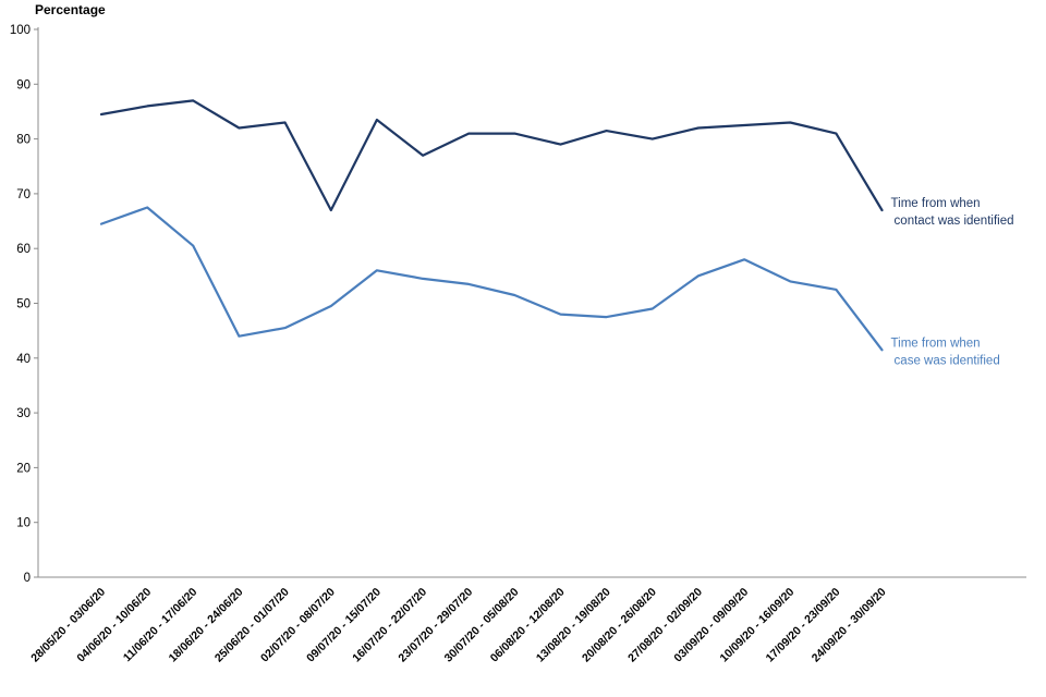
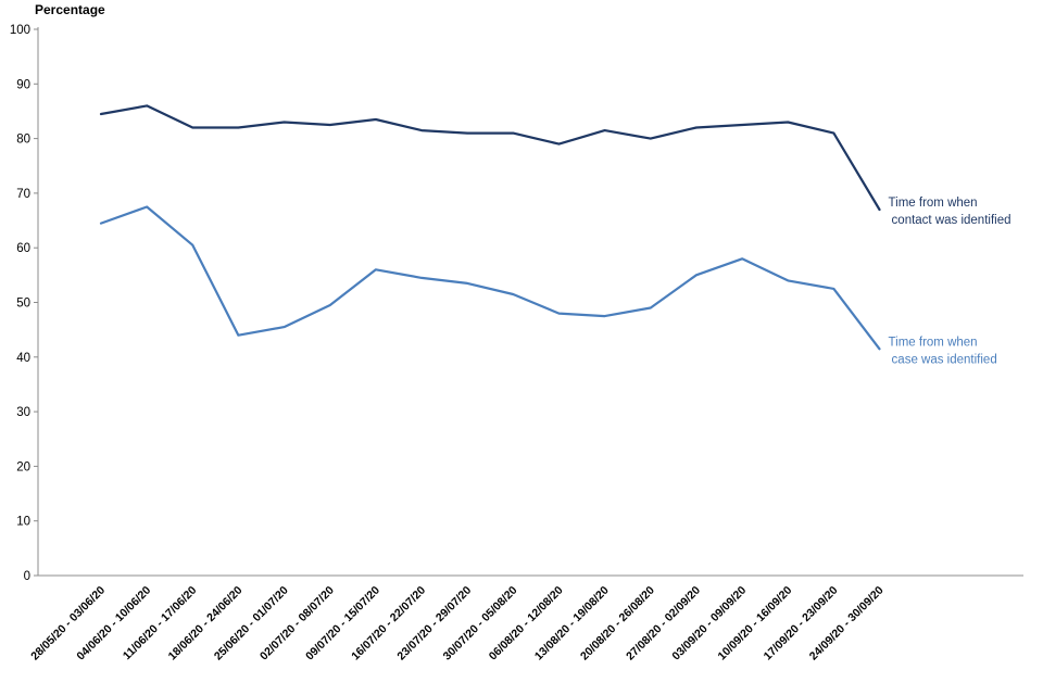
Time from when contact was identified/11/06/20 - 17/06/20: 87 -> 82
Time from when contact was identified/02/07/20 - 08/07/20: 67 -> 82
Time from when contact was identified/16/07/20 - 22/07/20: 77 -> 82
